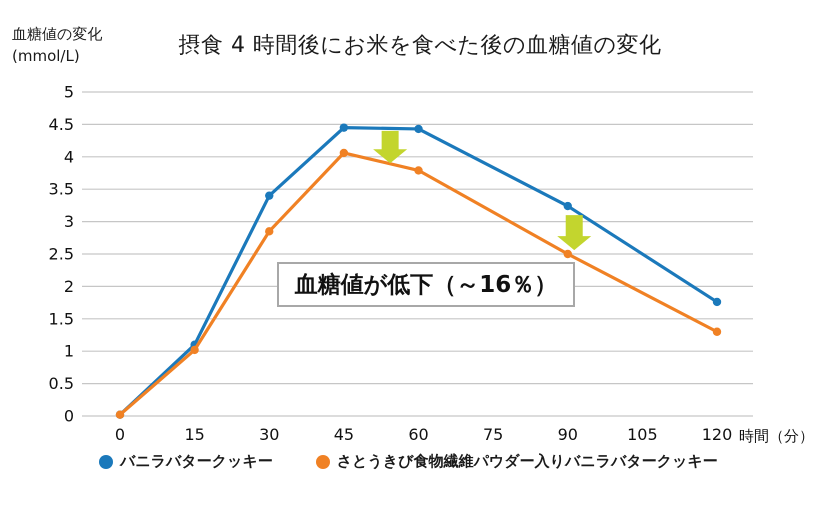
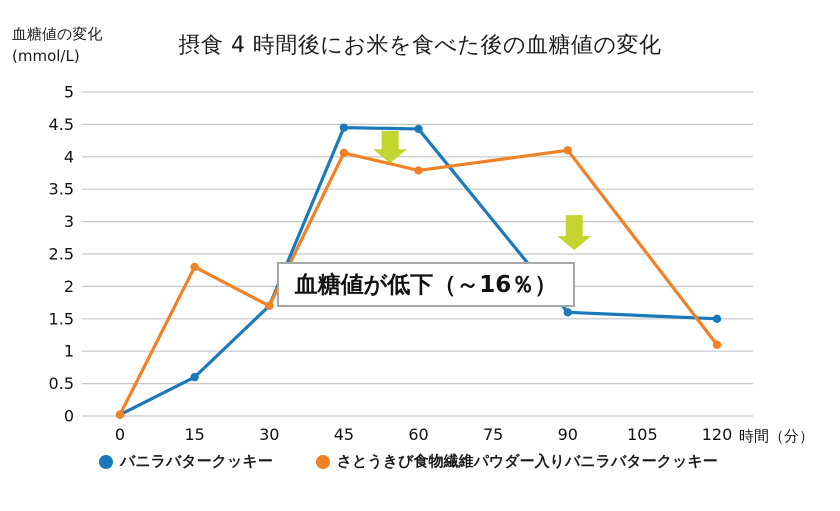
バニラバタークッキー/15: 1.1 -> 0.6
さとうきび食物繊維パウダー入りバニラバタークッキー/15: 1.0 -> 2.3
バニラバタークッキー/30: 3.4 -> 1.7
さとうきび食物繊維パウダー入りバニラバタークッキー/30: 2.9 -> 1.7
バニラバタークッキー/90: 3.2 -> 1.6
さとうきび食物繊維パウダー入りバニラバタークッキー/90: 2.5 -> 4.1
バニラバタークッキー/120: 1.8 -> 1.5
さとうきび食物繊維パウダー入りバニラバタークッキー/120: 1.3 -> 1.1
